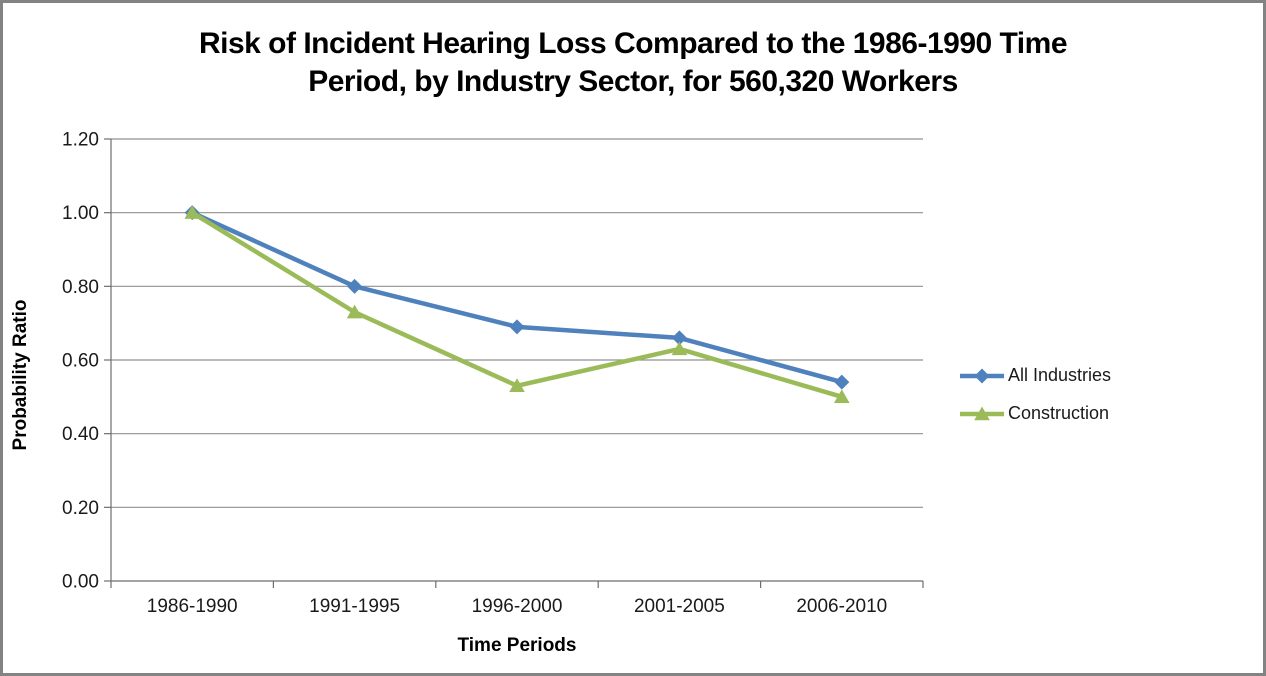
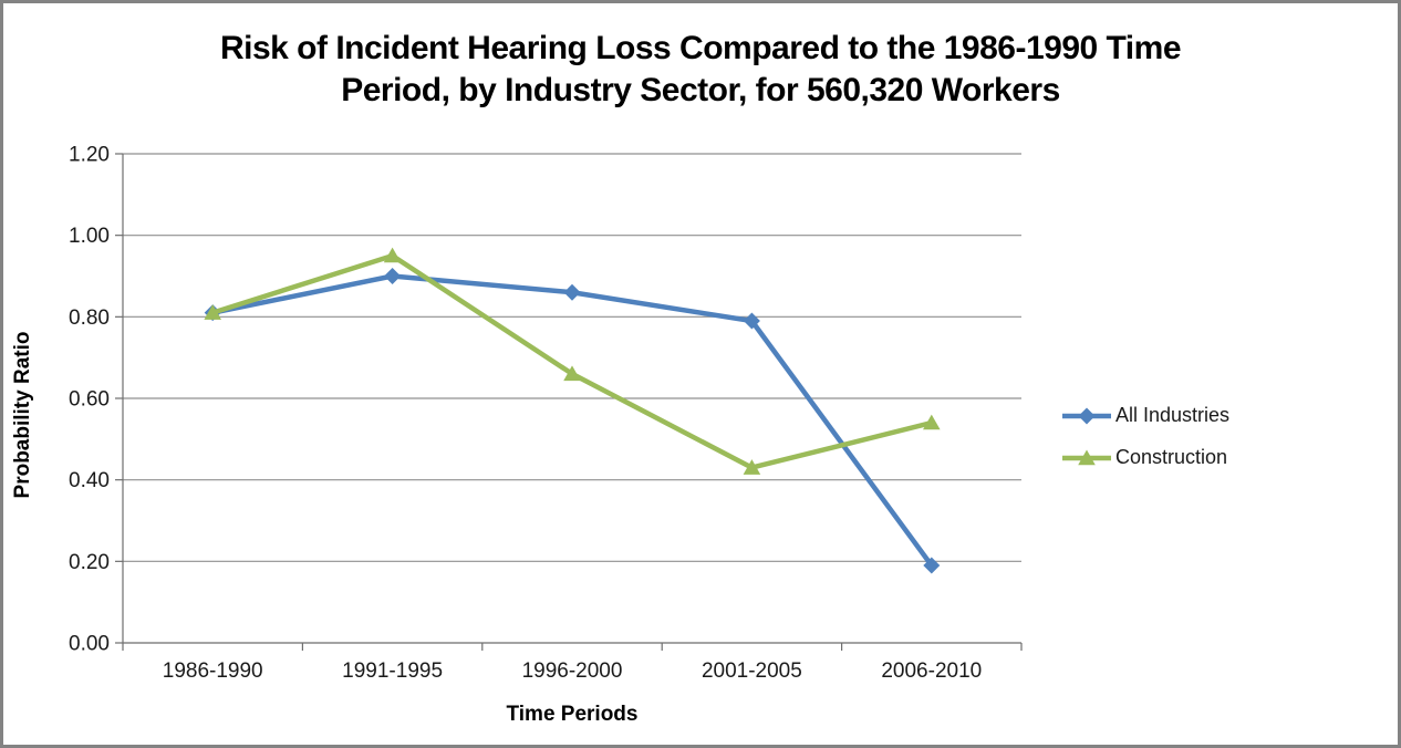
All Industries/1986-1990: 1.00 -> 0.81
Construction/1986-1990: 1.00 -> 0.81
All Industries/1991-1995: 0.80 -> 0.90
Construction/1991-1995: 0.73 -> 0.95
All Industries/1996-2000: 0.69 -> 0.86
Construction/1996-2000: 0.53 -> 0.66
All Industries/2001-2005: 0.66 -> 0.79
Construction/2001-2005: 0.63 -> 0.43
All Industries/2006-2010: 0.54 -> 0.19
Construction/2006-2010: 0.50 -> 0.54
